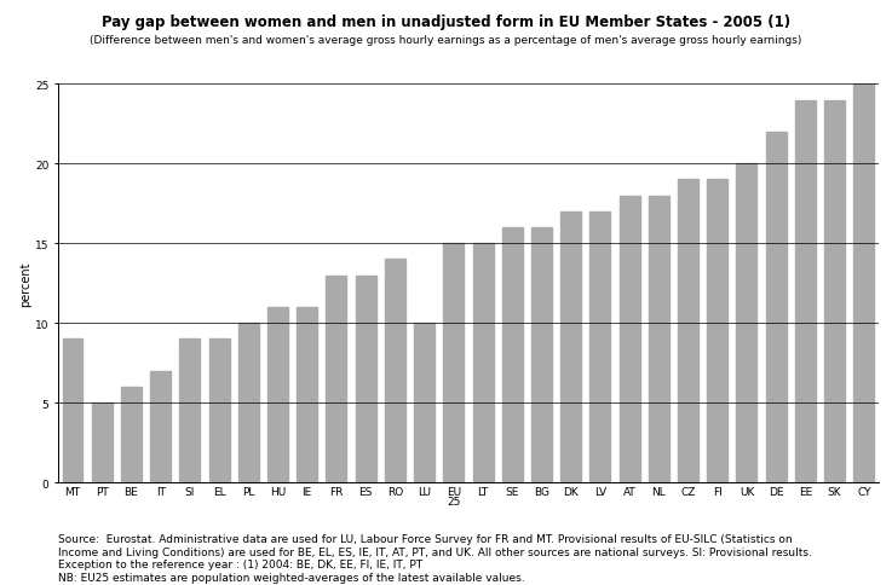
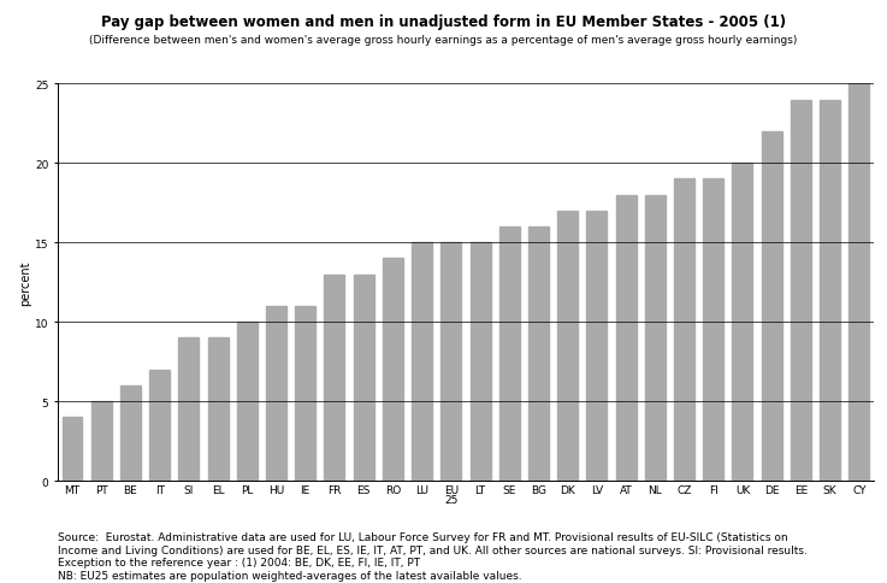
MT: 9 -> 4
LU: 10 -> 15
